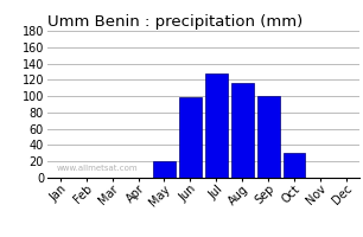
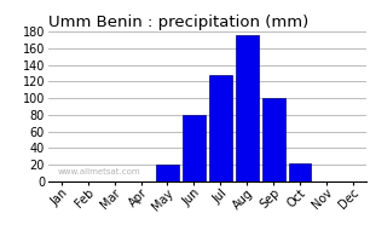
Jun: 98 -> 80
Aug: 116 -> 175
Oct: 30 -> 22
